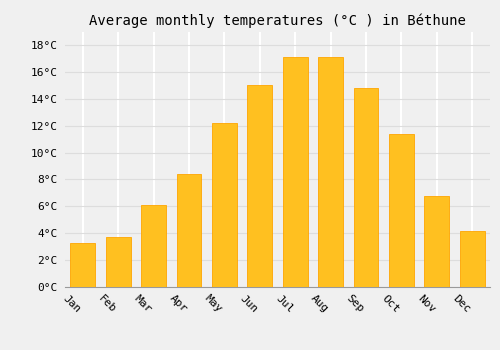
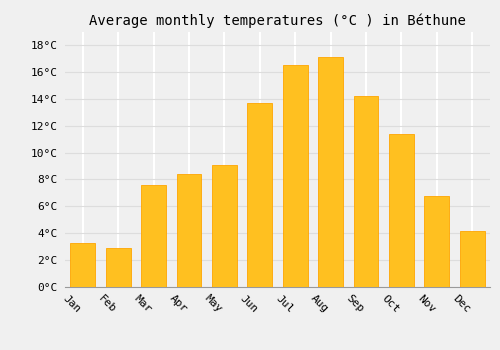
Feb: 3.7°C -> 2.9°C
Mar: 6.1°C -> 7.6°C
May: 12.2°C -> 9.1°C
Jun: 15.0°C -> 13.7°C
Jul: 17.1°C -> 16.5°C
Sep: 14.8°C -> 14.2°C
